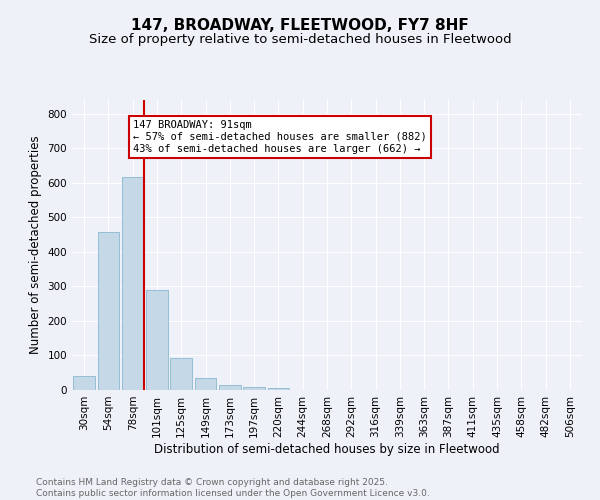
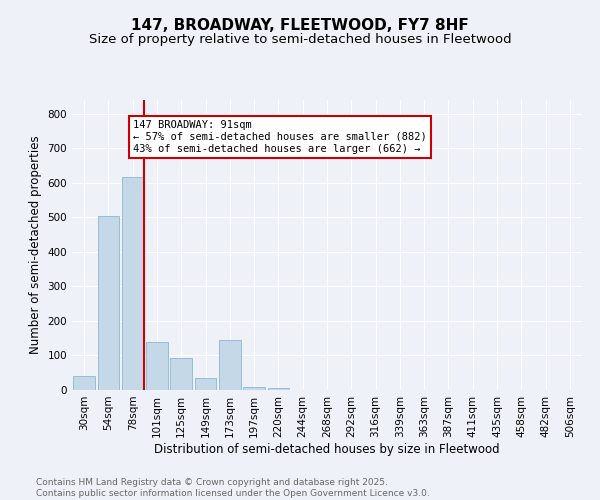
54sqm: 458 -> 505
101sqm: 290 -> 140
173sqm: 14 -> 145
